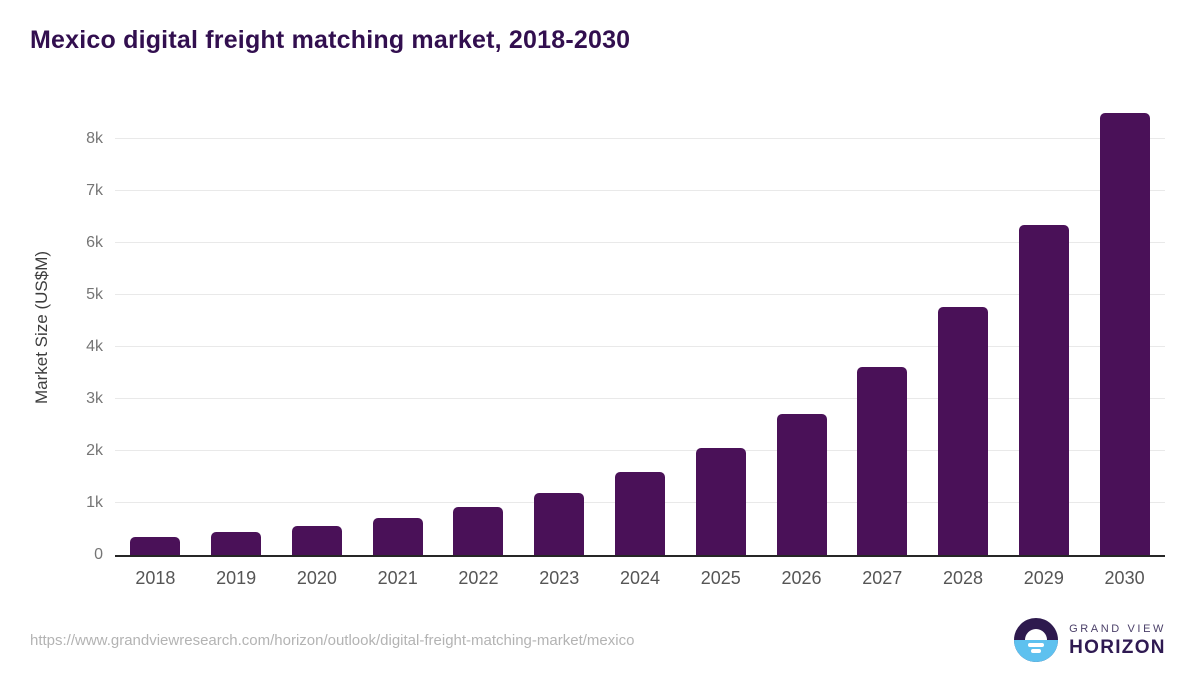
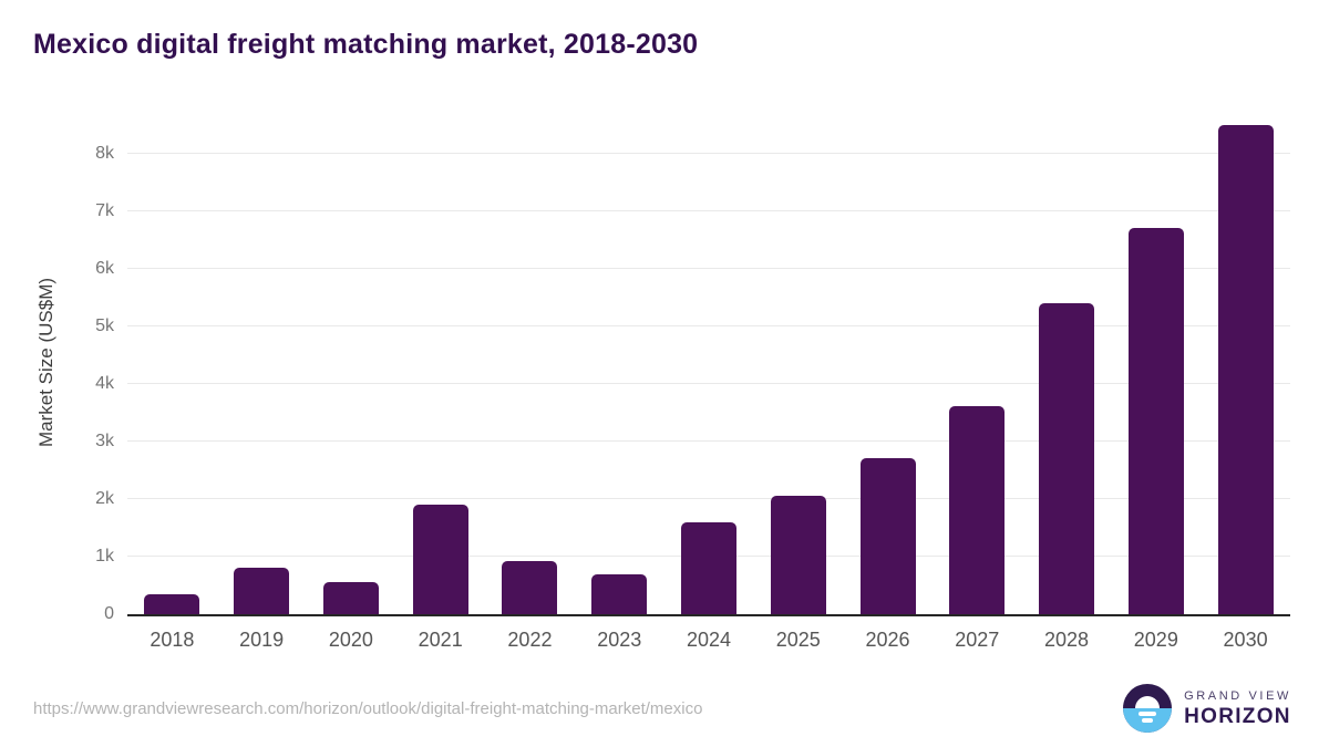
2019: 0.4k -> 0.8k
2021: 0.7k -> 1.9k
2023: 1.2k -> 0.7k
2028: 4.8k -> 5.4k
2029: 6.3k -> 6.7k
